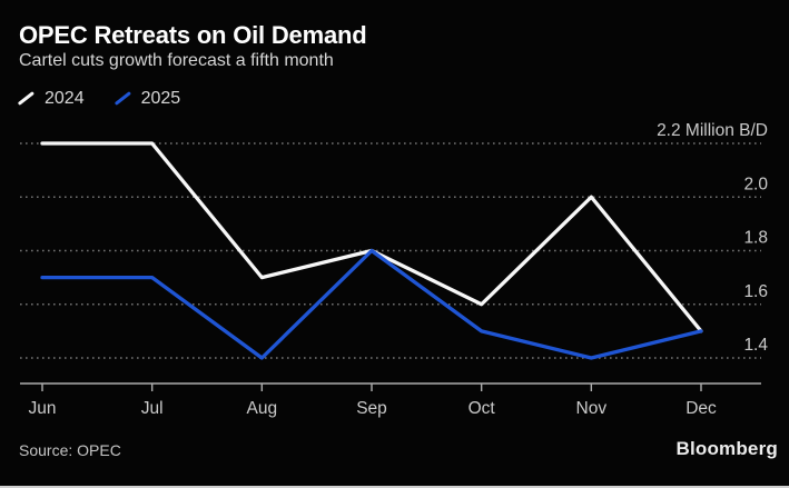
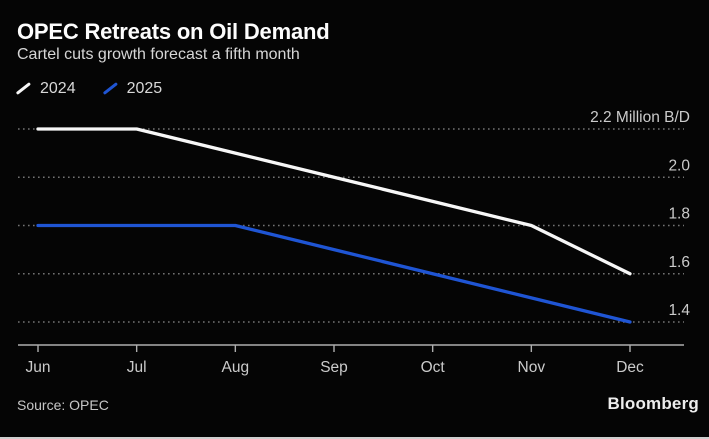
2025/Jun: 1.7 -> 1.8
2025/Jul: 1.7 -> 1.8
2024/Aug: 1.7 -> 2.1
2025/Aug: 1.4 -> 1.8
2024/Sep: 1.8 -> 2.0
2025/Sep: 1.8 -> 1.7
2024/Oct: 1.6 -> 1.9
2025/Oct: 1.5 -> 1.6
2024/Nov: 2.0 -> 1.8
2025/Nov: 1.4 -> 1.5
2024/Dec: 1.5 -> 1.6
2025/Dec: 1.5 -> 1.4
